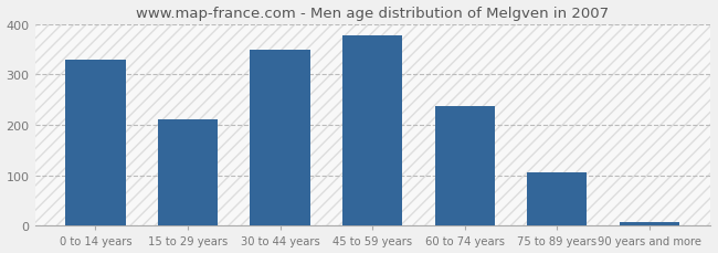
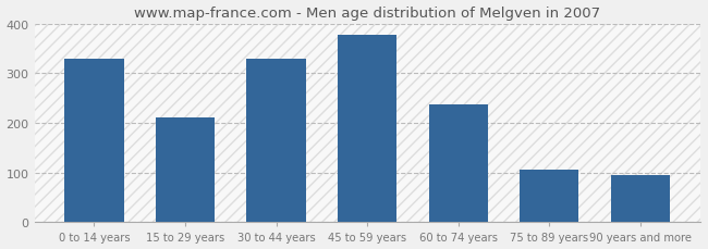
30 to 44 years: 348 -> 330
90 years and more: 8 -> 95
